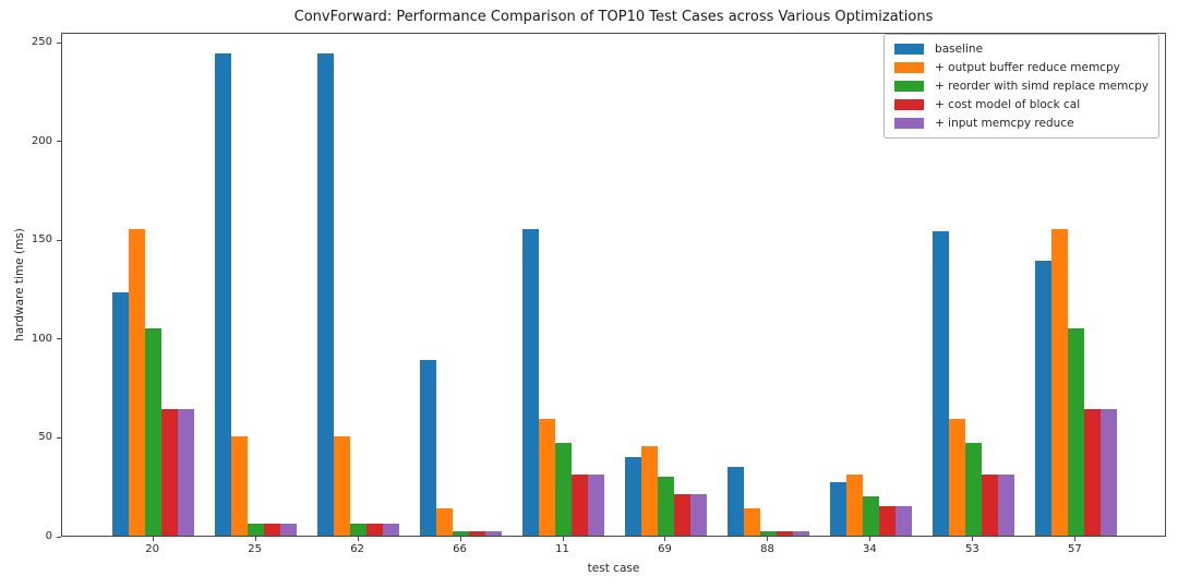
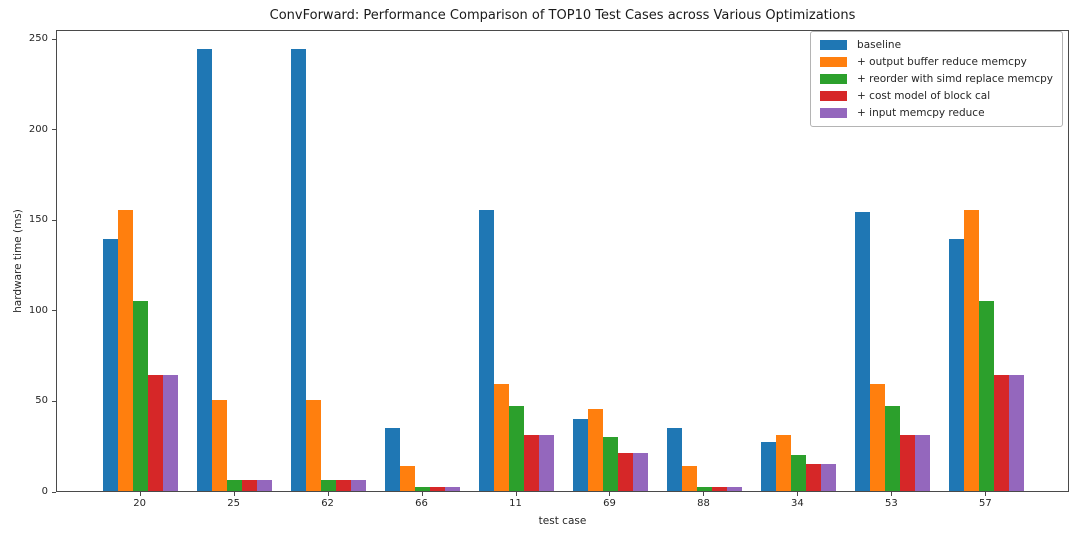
baseline/20: 123 -> 139
baseline/66: 89 -> 35
